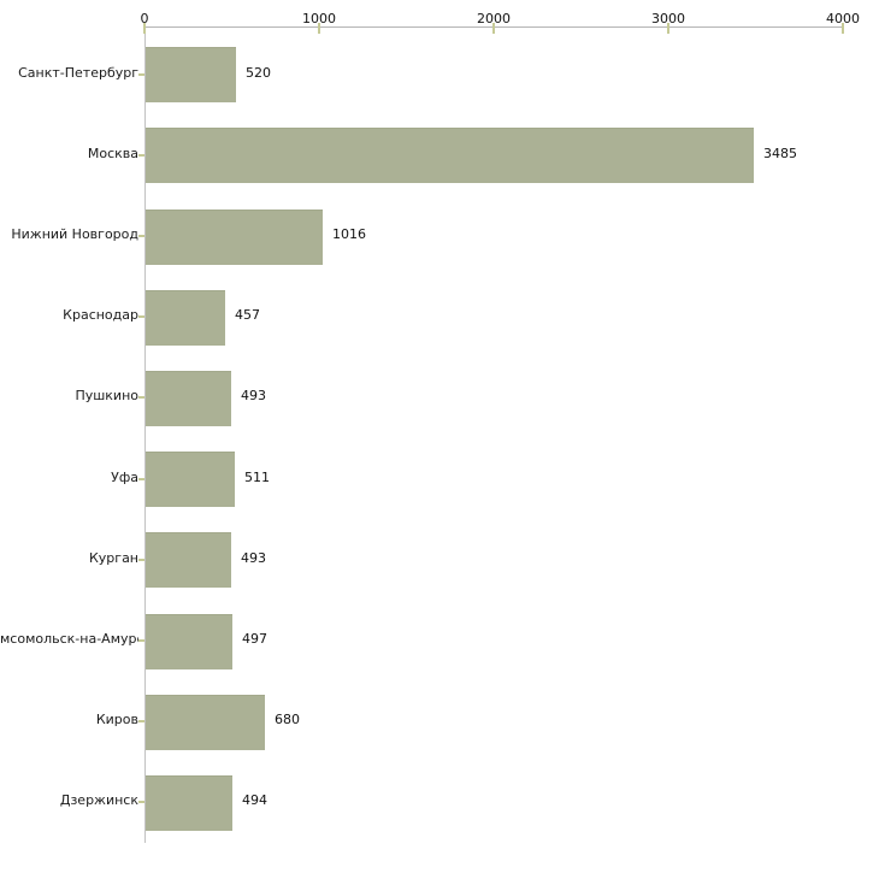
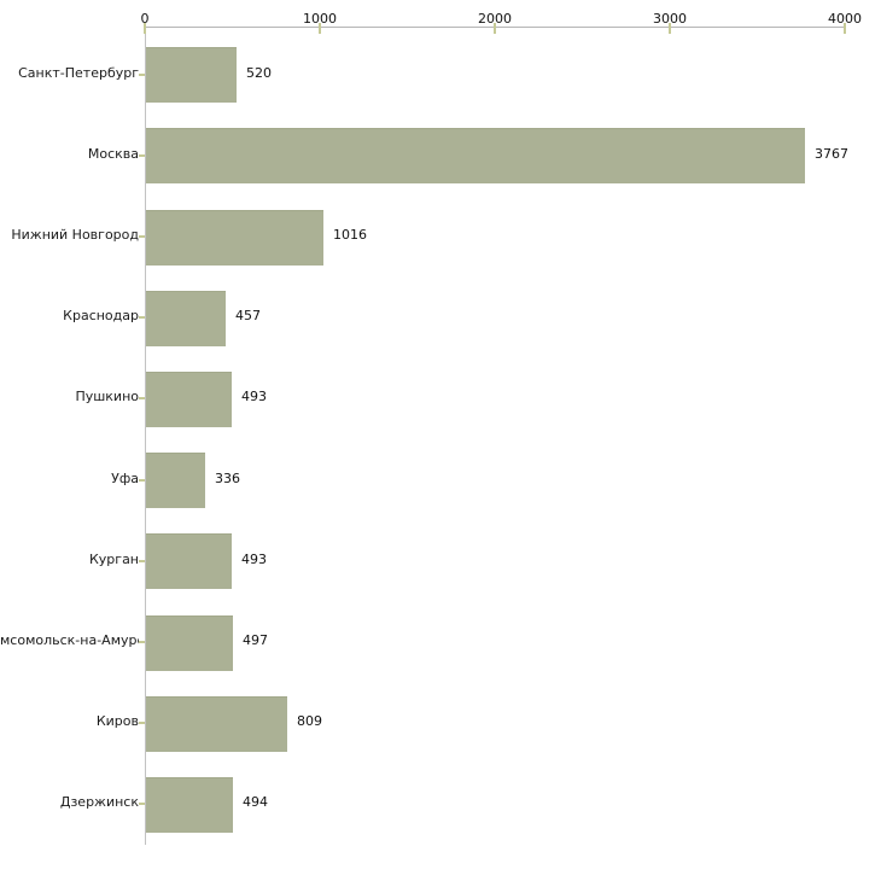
Москва: 3485 -> 3767
Уфа: 511 -> 336
Киров: 680 -> 809
